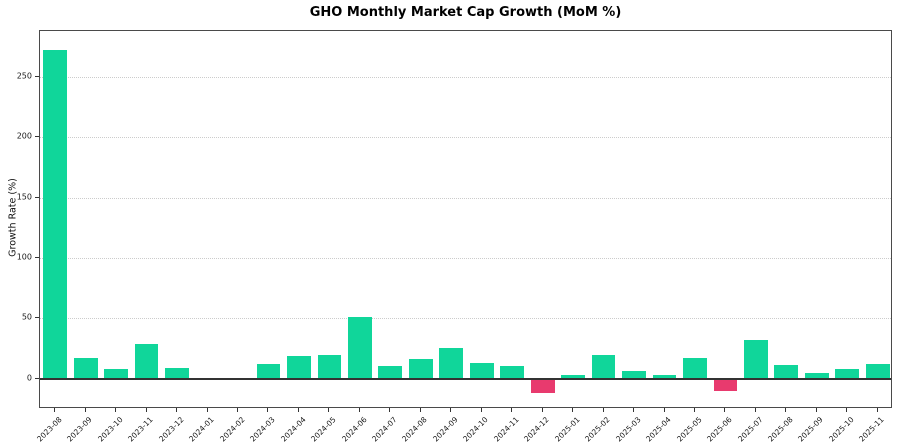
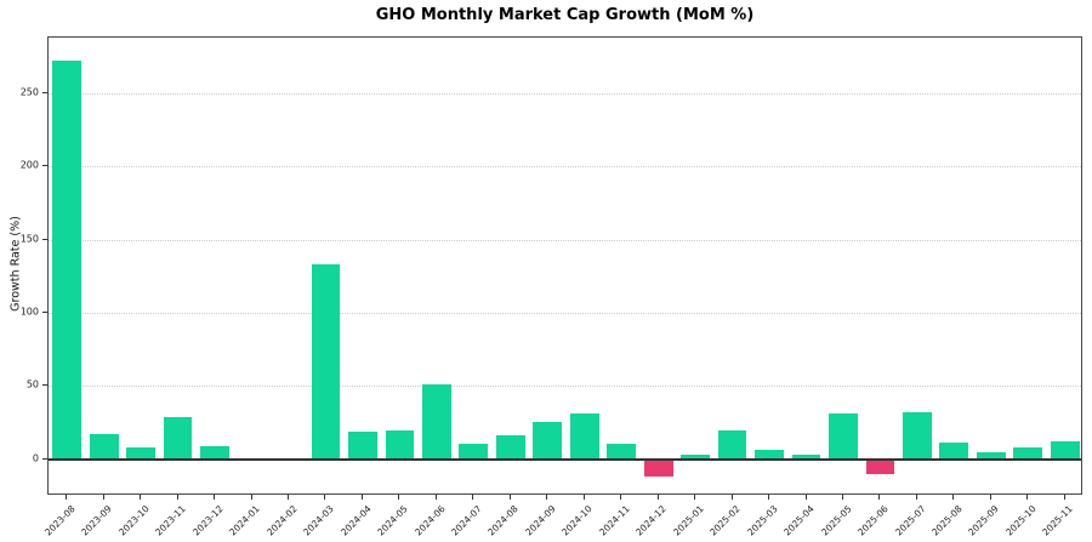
2024-03: 12 -> 133
2024-10: 13 -> 31
2025-05: 18 -> 31
